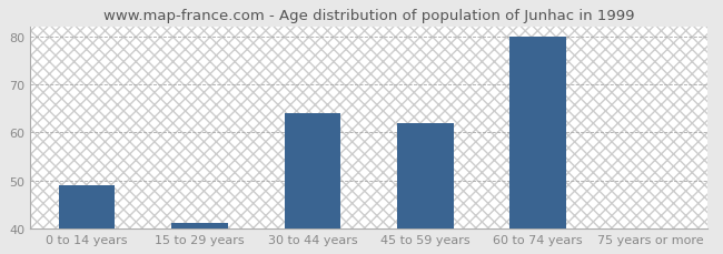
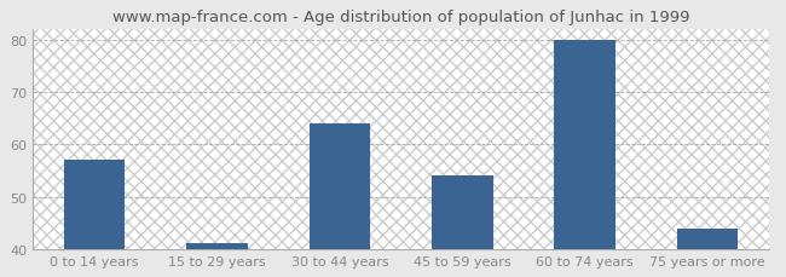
0 to 14 years: 49 -> 57
45 to 59 years: 62 -> 54
75 years or more: 40 -> 44
